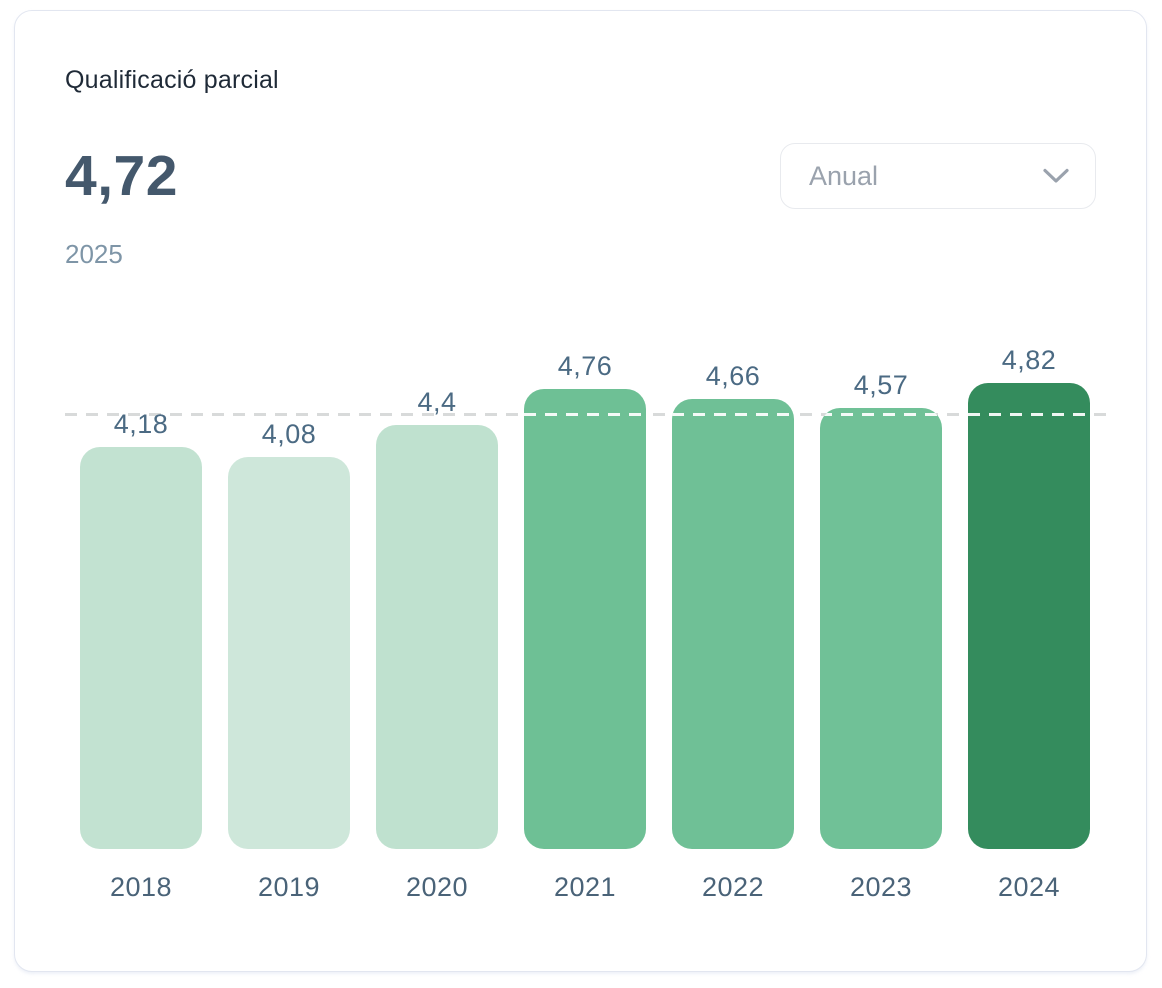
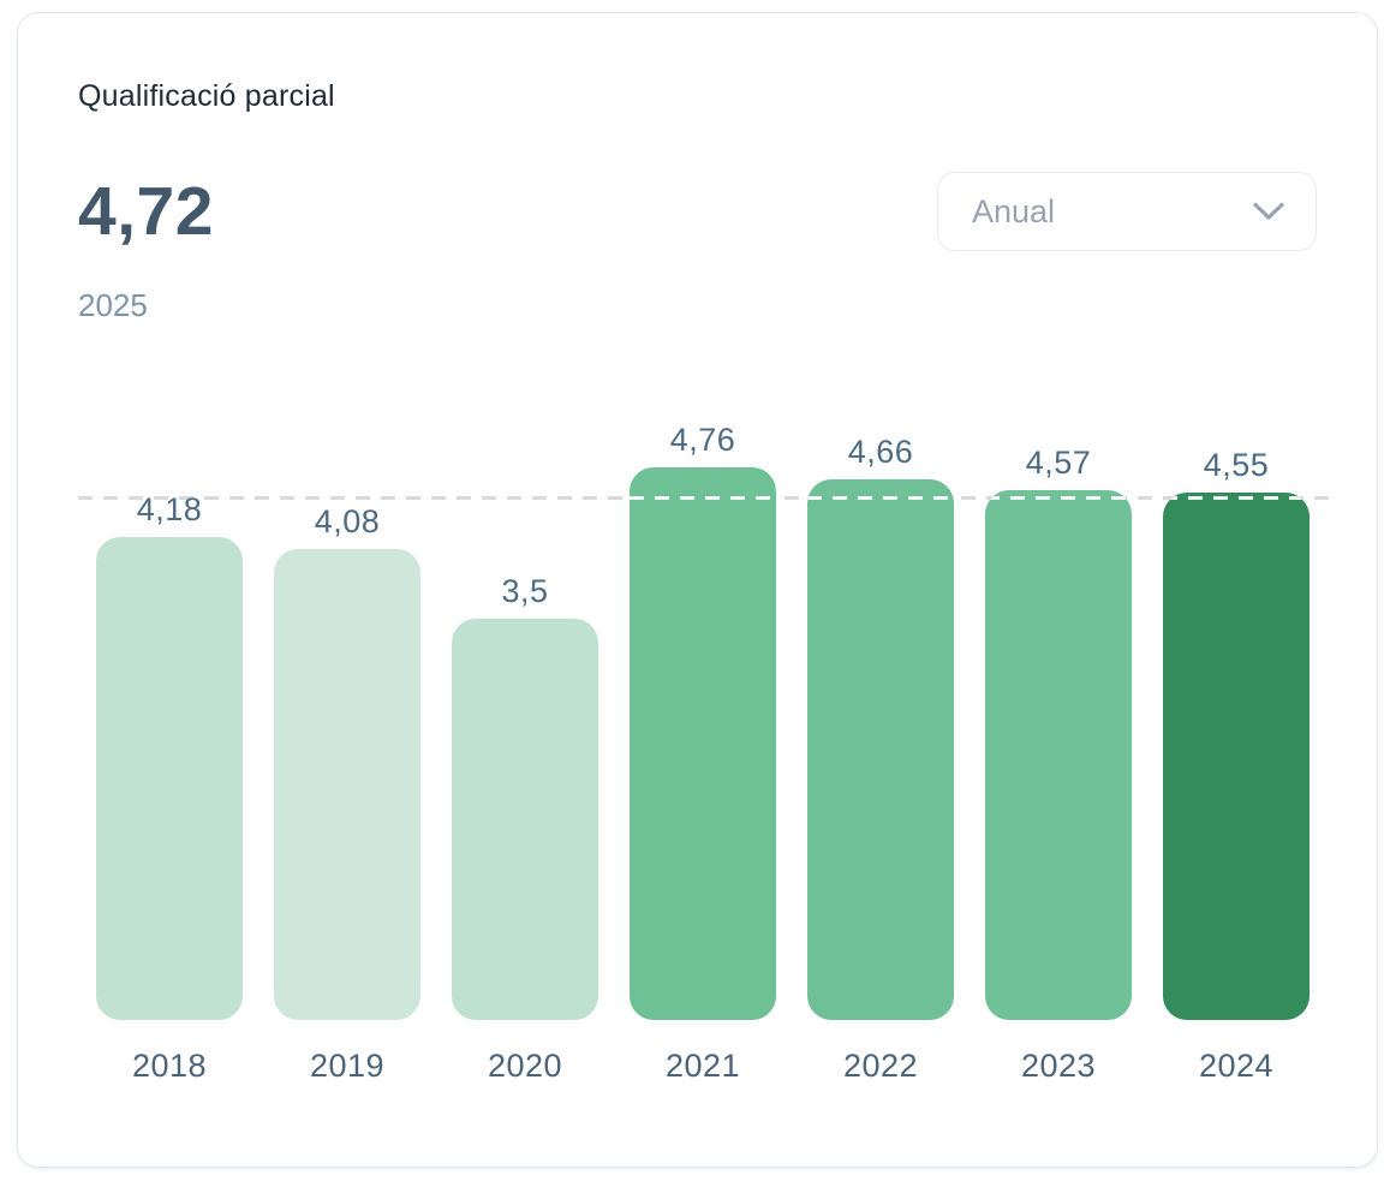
2020: 4,4 -> 3,5
2024: 4,82 -> 4,55
